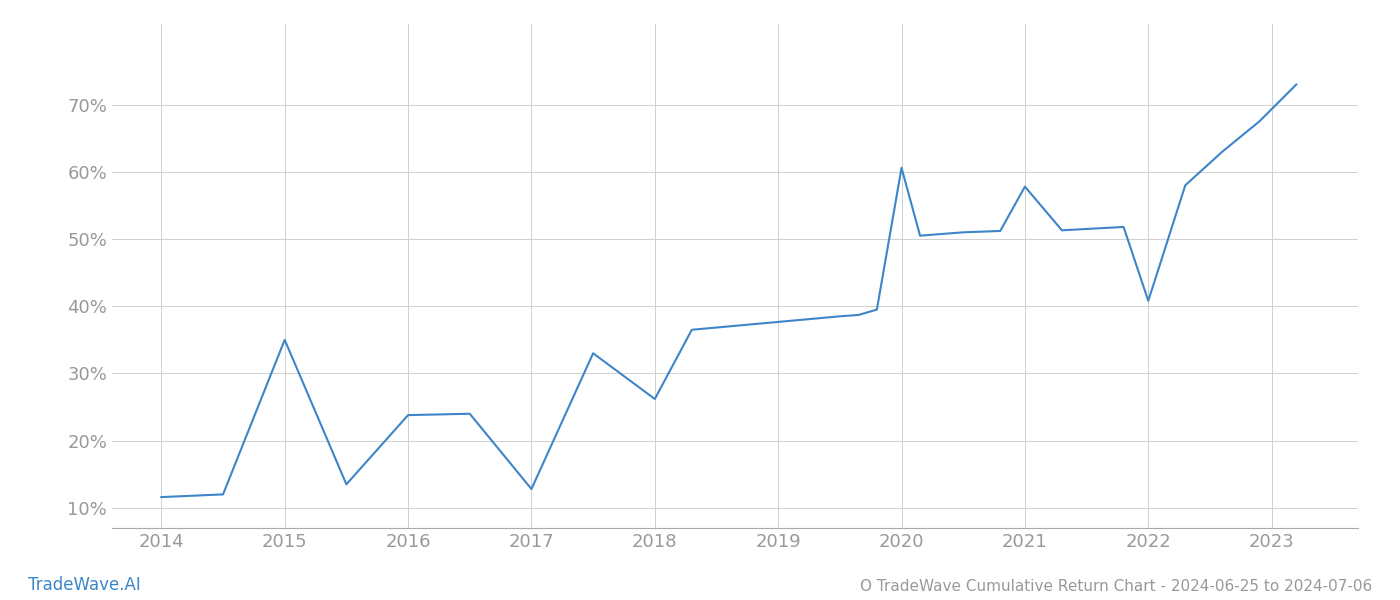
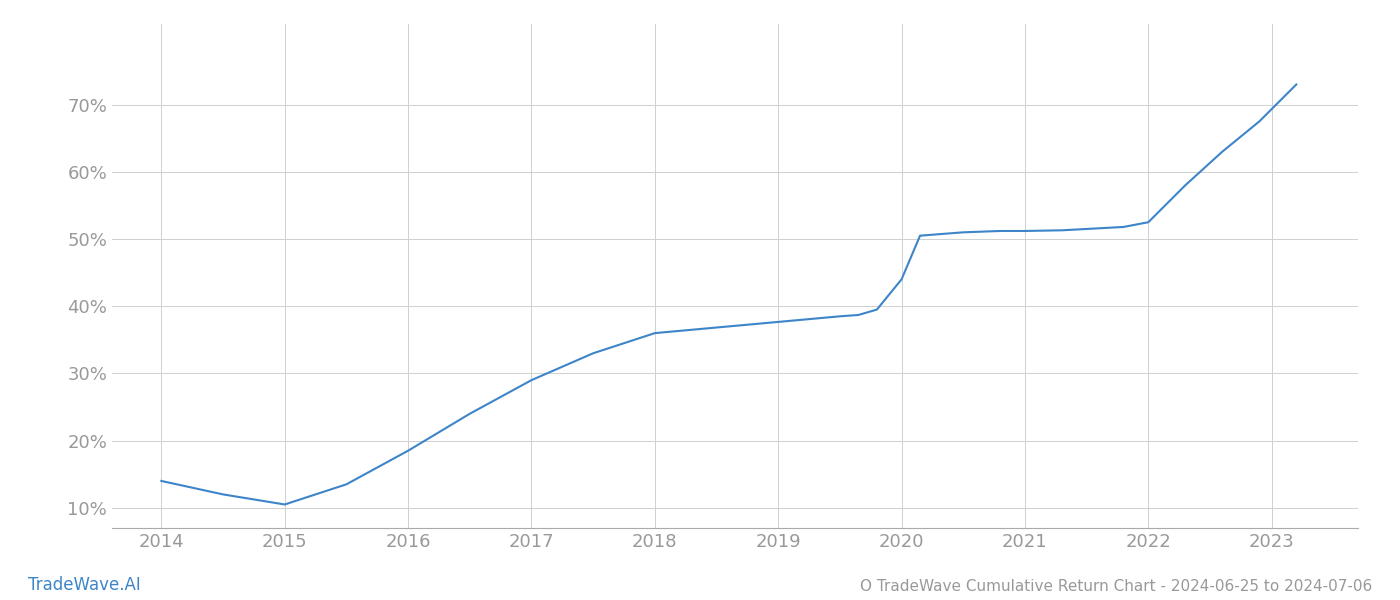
2014: 11.6% -> 14.0%
2015: 35.0% -> 10.5%
2016: 23.8% -> 18.5%
2017: 12.8% -> 29.0%
2018: 26.2% -> 36.0%
2020: 60.6% -> 44.0%
2021: 57.8% -> 51.2%
2022: 40.8% -> 52.5%
